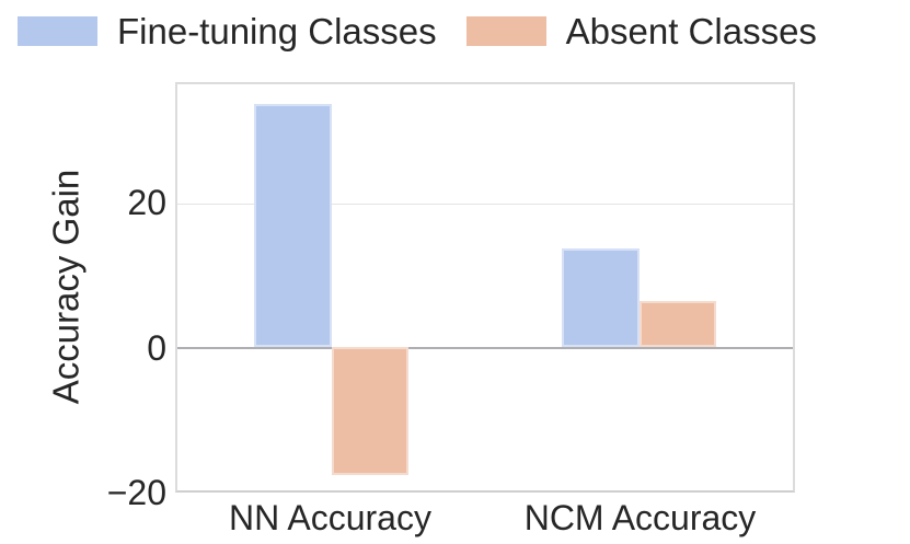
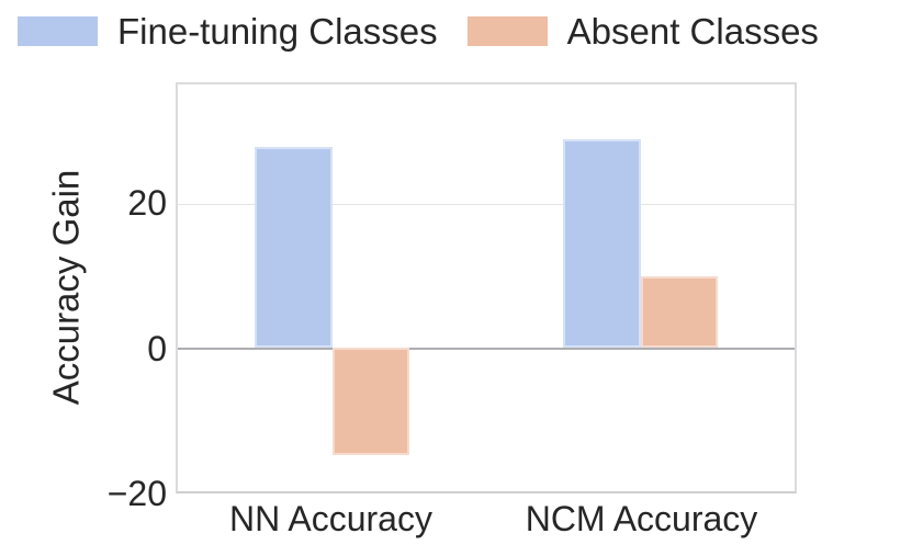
Fine-tuning Classes/NN Accuracy: 34 -> 28
Absent Classes/NN Accuracy: -18 -> -15
Fine-tuning Classes/NCM Accuracy: 14 -> 29
Absent Classes/NCM Accuracy: 6 -> 10
